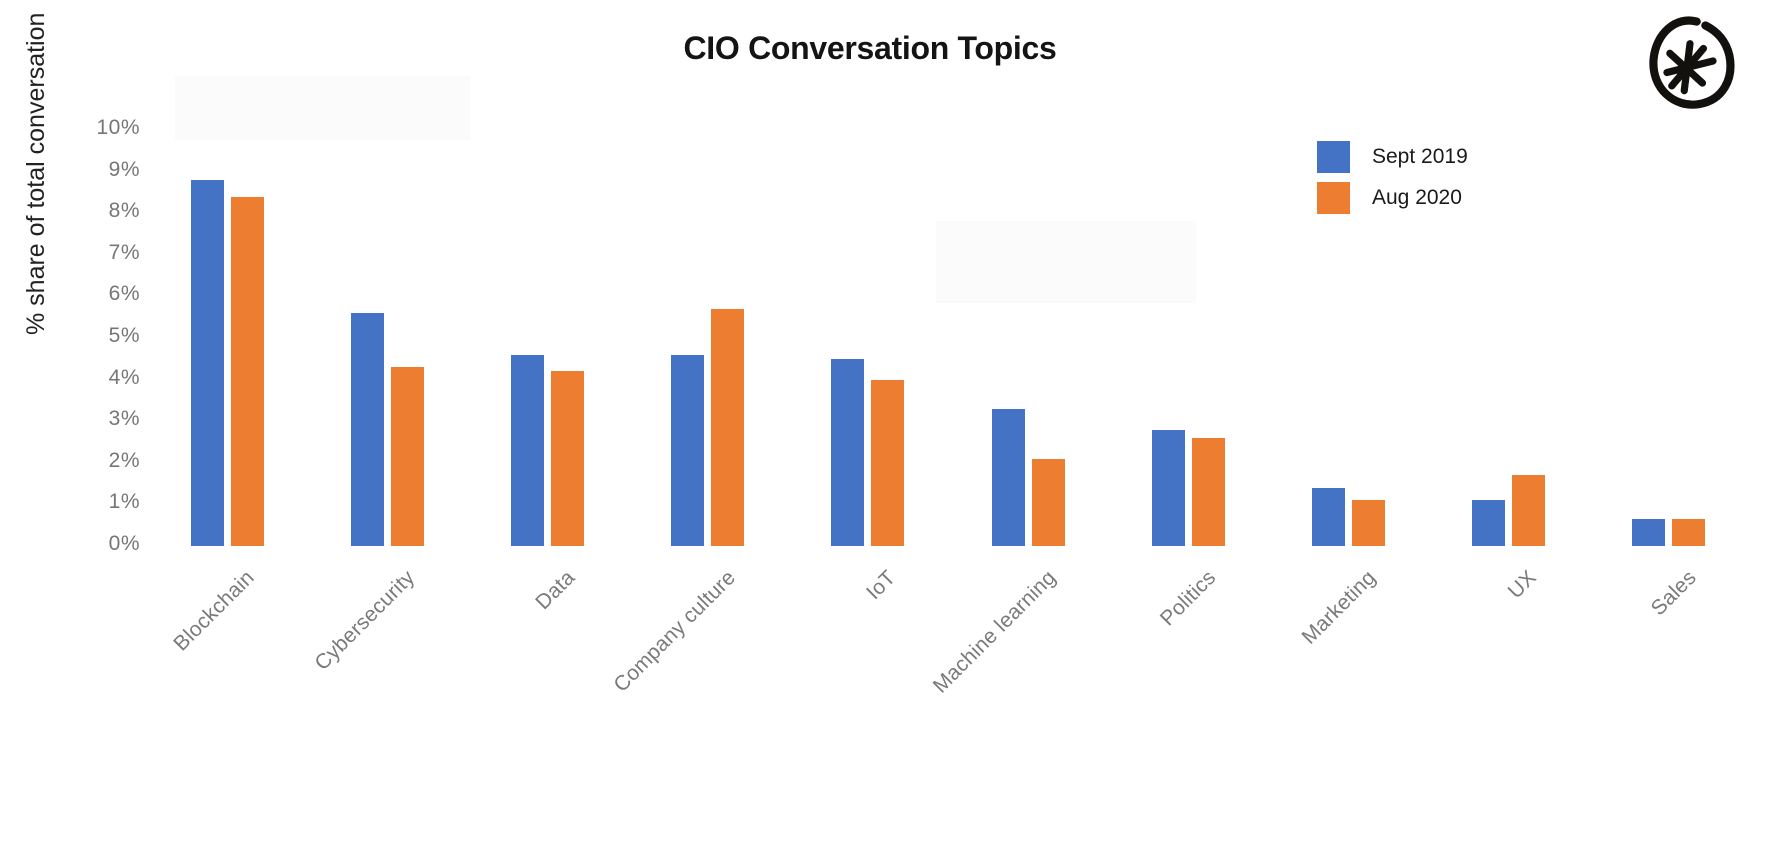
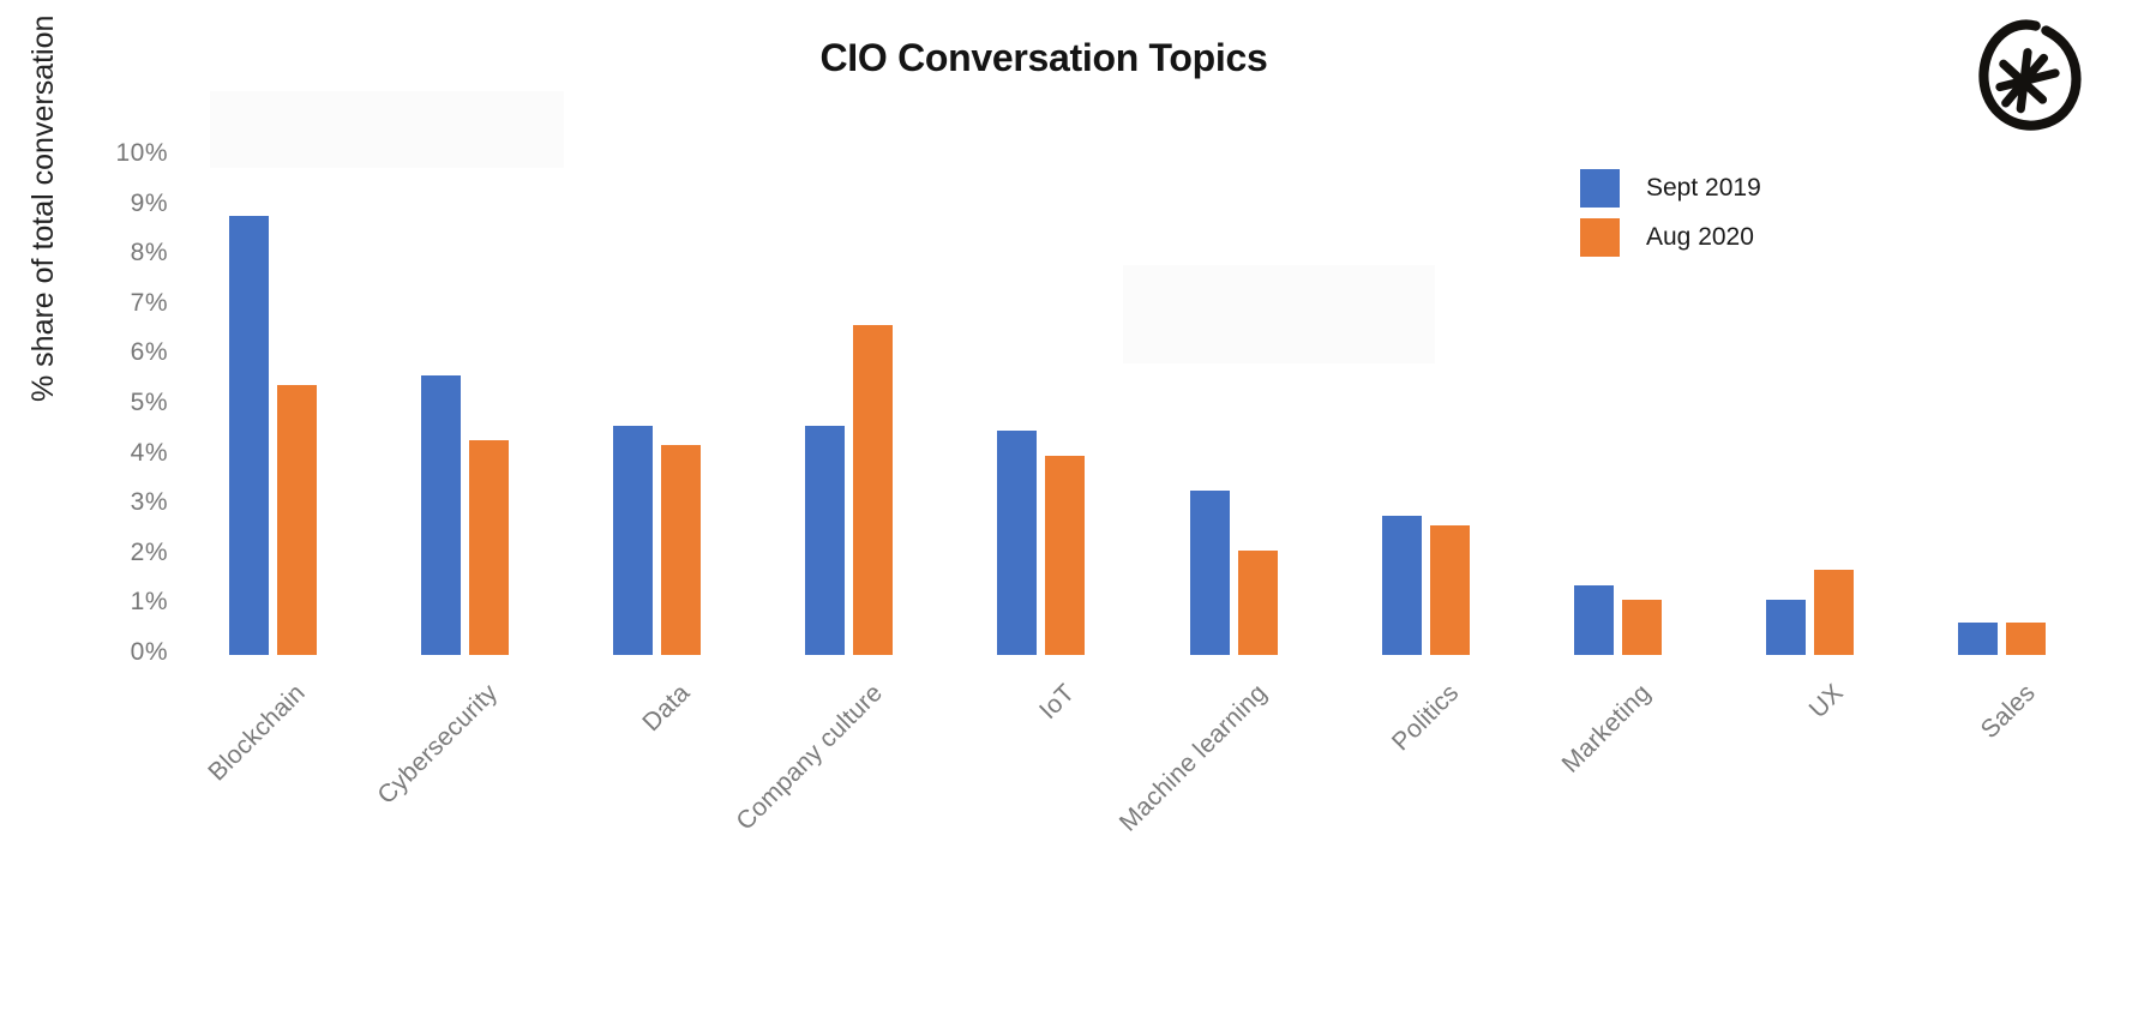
Aug 2020/Blockchain: 8.4% -> 5.4%
Aug 2020/Company culture: 5.7% -> 6.6%
